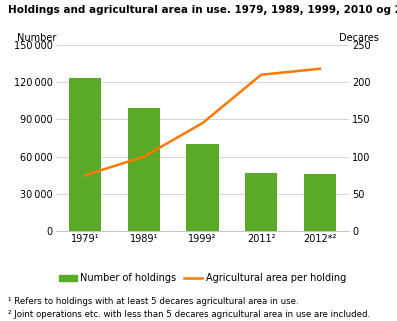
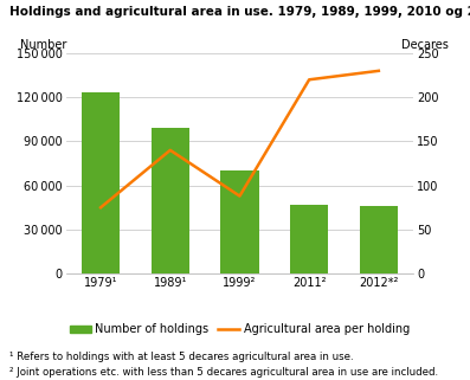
Agricultural area per holding/1989¹: 100 -> 140
Agricultural area per holding/1999²: 145 -> 88
Agricultural area per holding/2011²: 210 -> 220
Agricultural area per holding/2012*²: 218 -> 230
